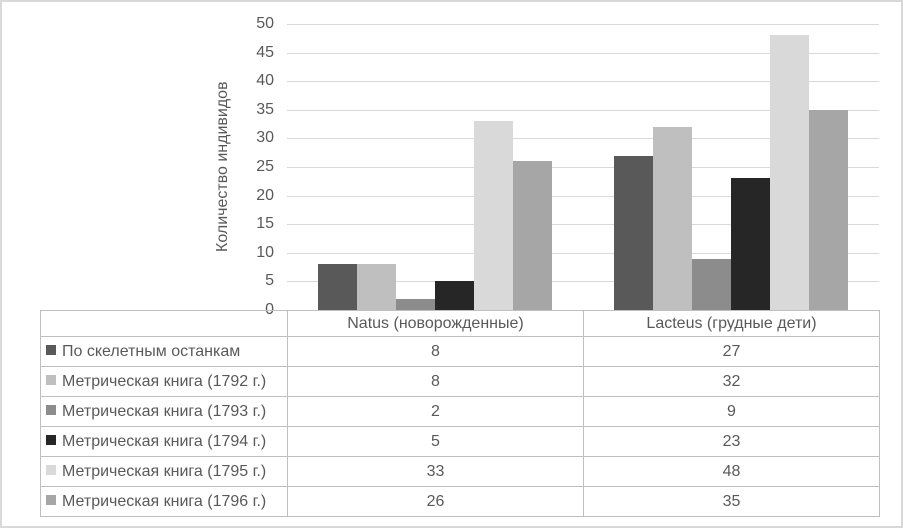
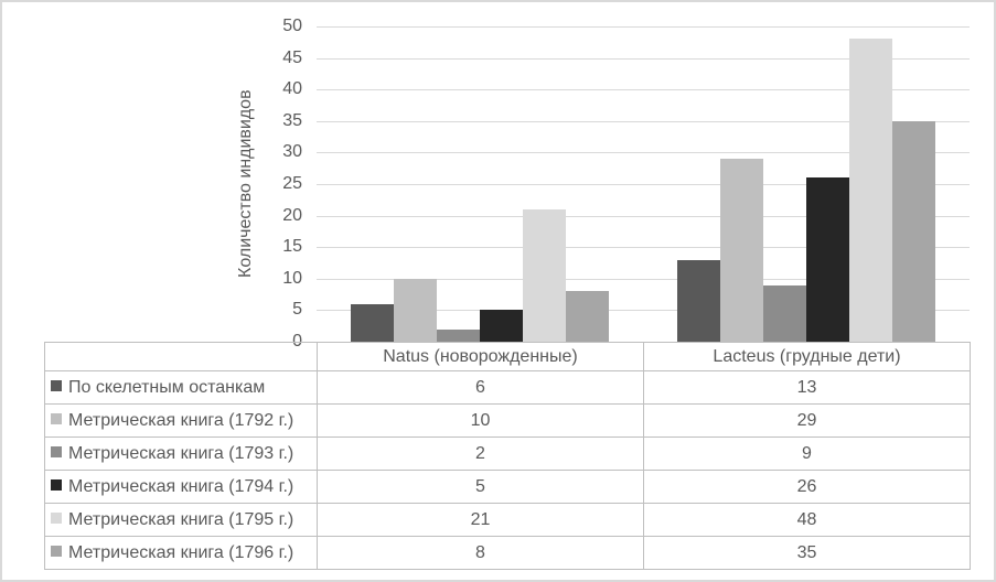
По скелетным останкам/Natus (новорожденные): 8 -> 6
Метрическая книга (1792 г.)/Natus (новорожденные): 8 -> 10
Метрическая книга (1795 г.)/Natus (новорожденные): 33 -> 21
Метрическая книга (1796 г.)/Natus (новорожденные): 26 -> 8
По скелетным останкам/Lacteus (грудные дети): 27 -> 13
Метрическая книга (1792 г.)/Lacteus (грудные дети): 32 -> 29
Метрическая книга (1794 г.)/Lacteus (грудные дети): 23 -> 26
